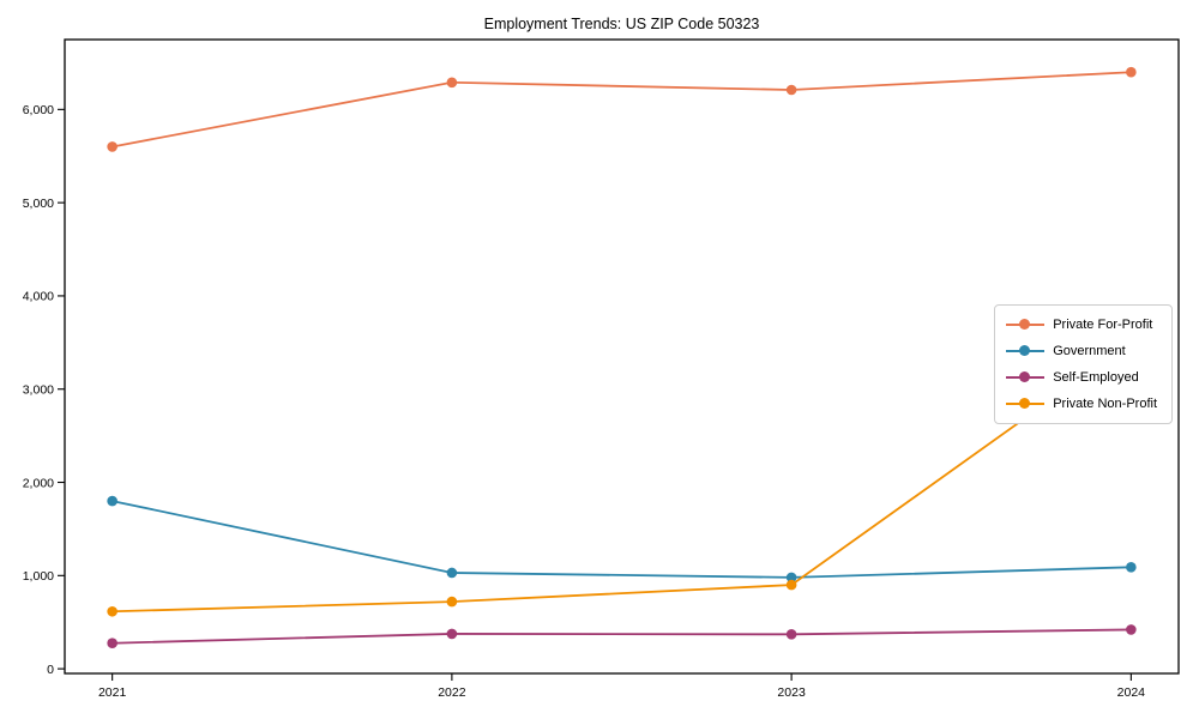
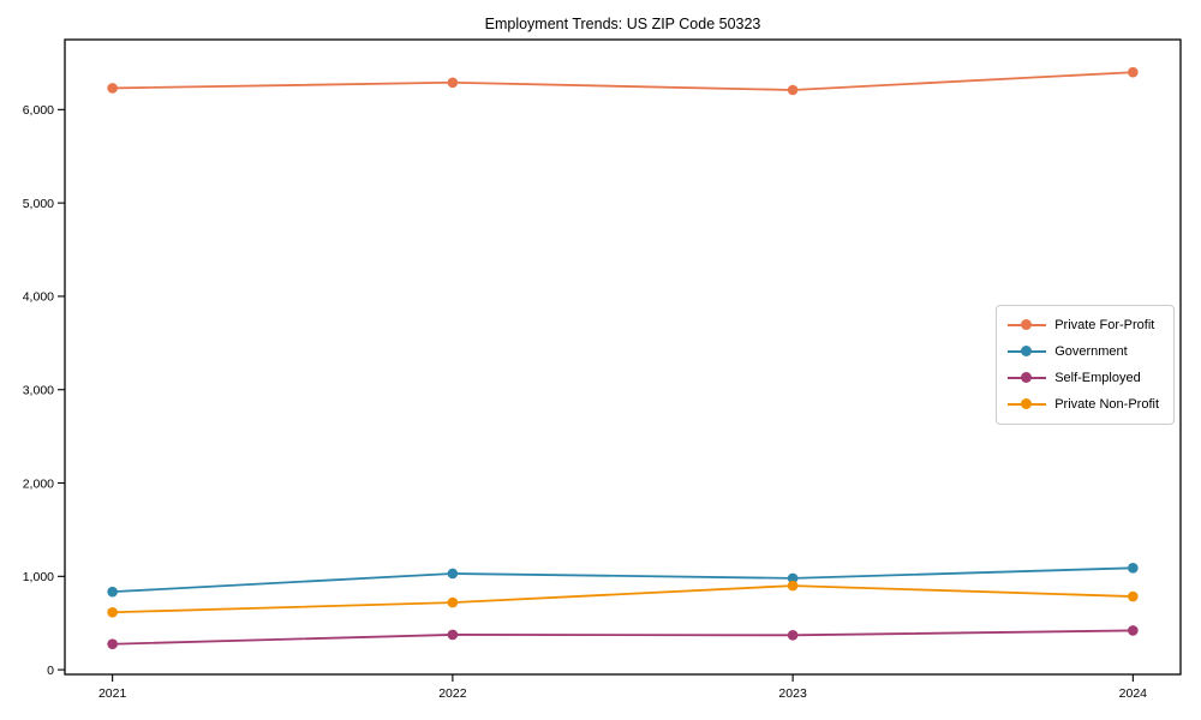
Private For-Profit/2021: 5600 -> 6200
Government/2021: 1800 -> 800
Private Non-Profit/2024: 3500 -> 800
